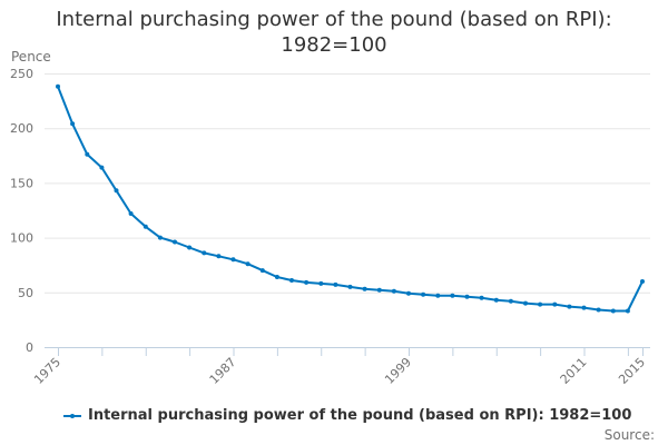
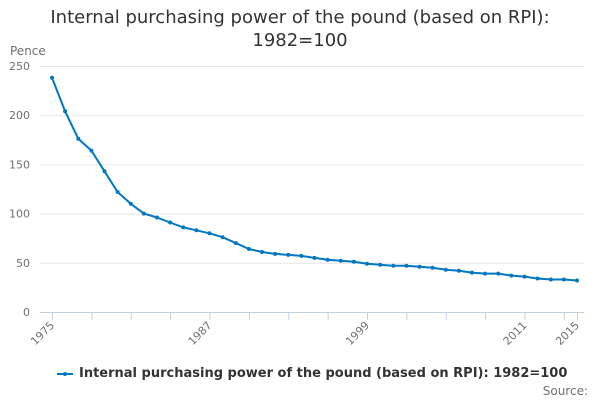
2015: 60 -> 30
